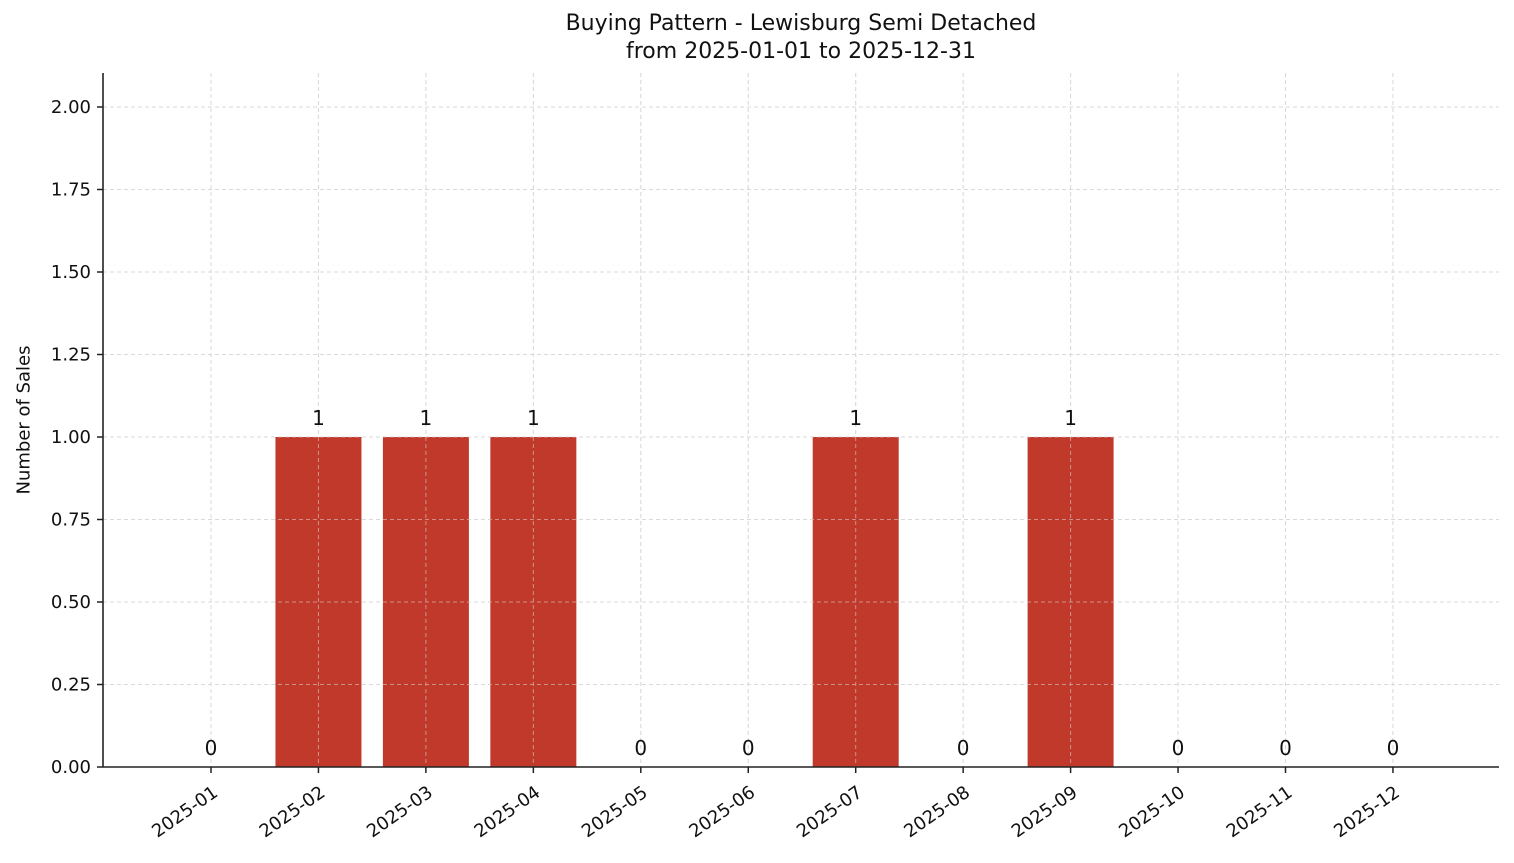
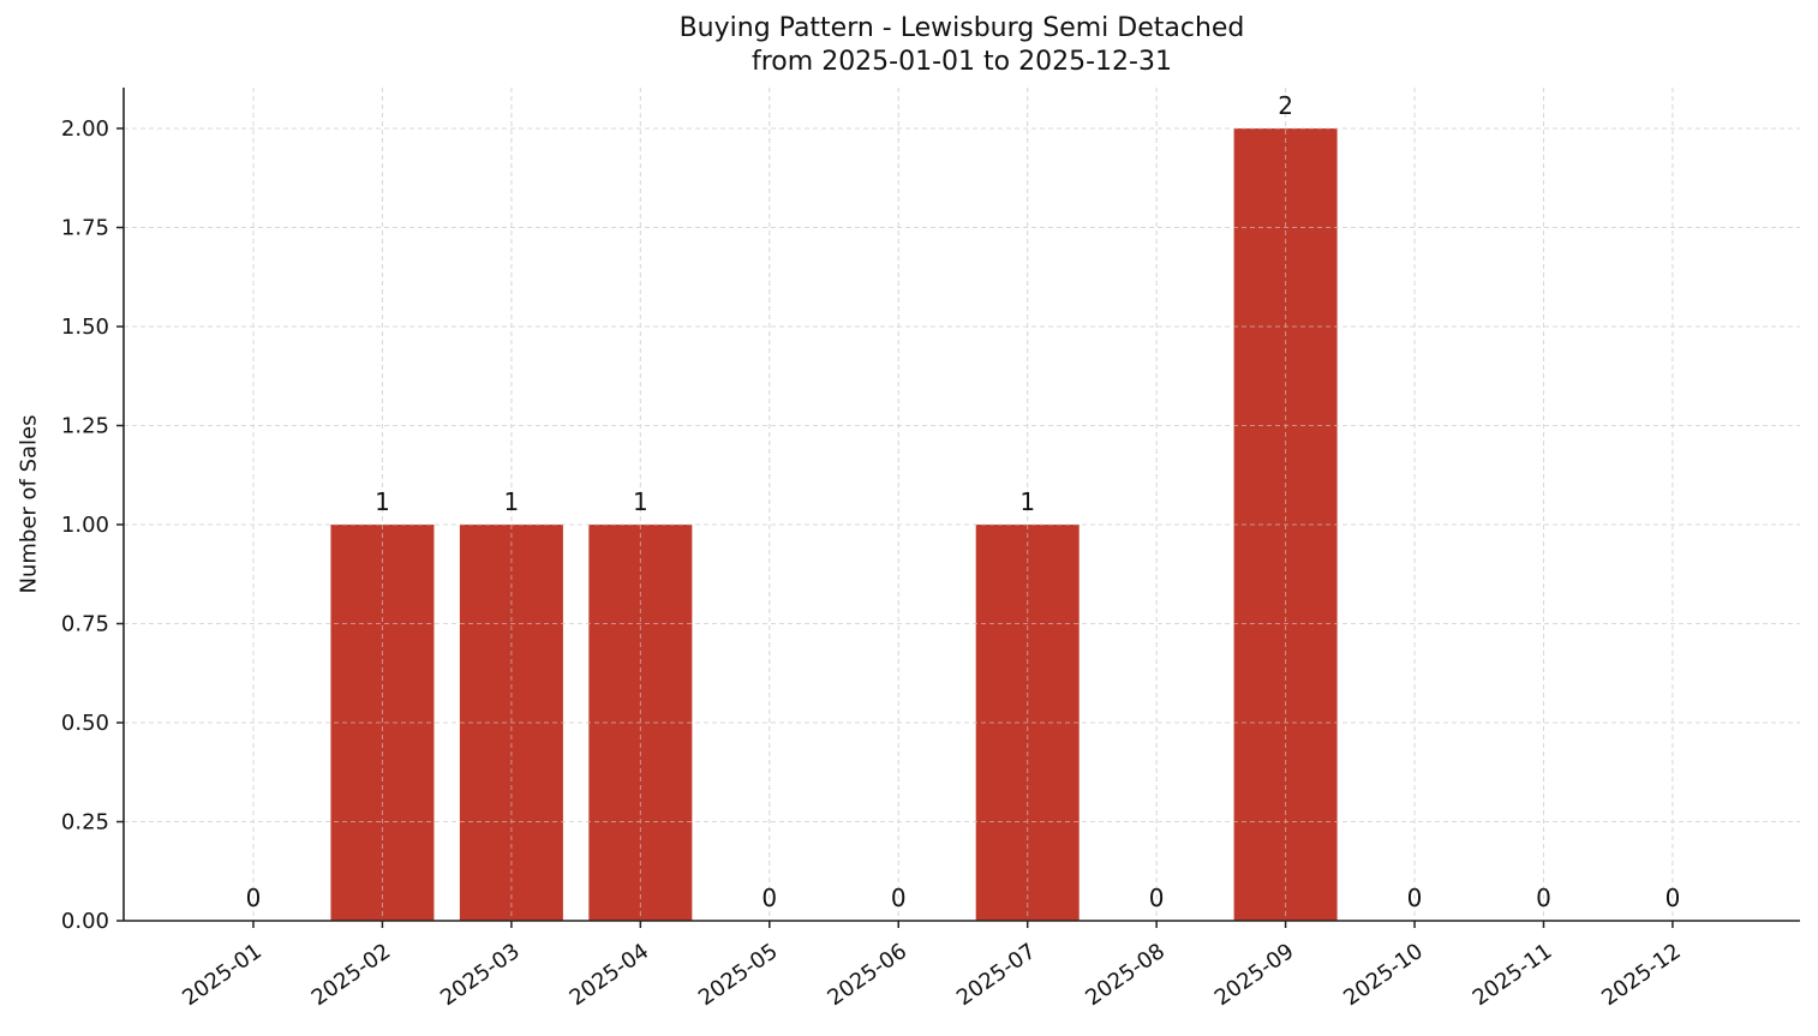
2025-09: 1 -> 2
